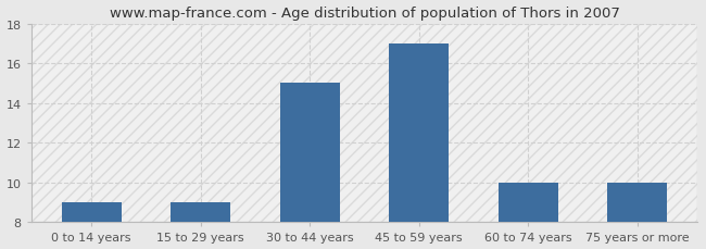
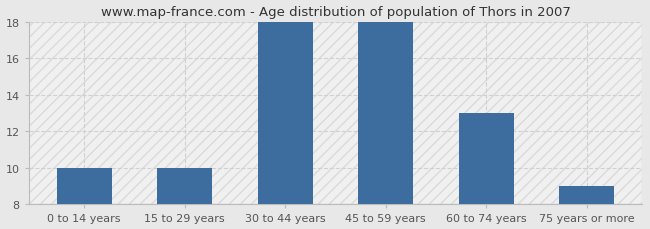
0 to 14 years: 9 -> 10
15 to 29 years: 9 -> 10
30 to 44 years: 15 -> 18
45 to 59 years: 17 -> 18
60 to 74 years: 10 -> 13
75 years or more: 10 -> 9
